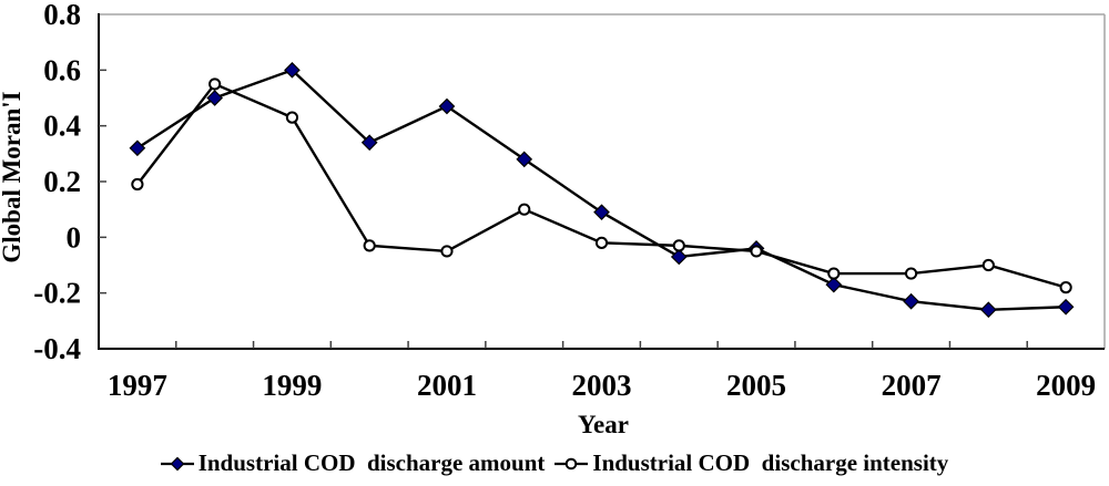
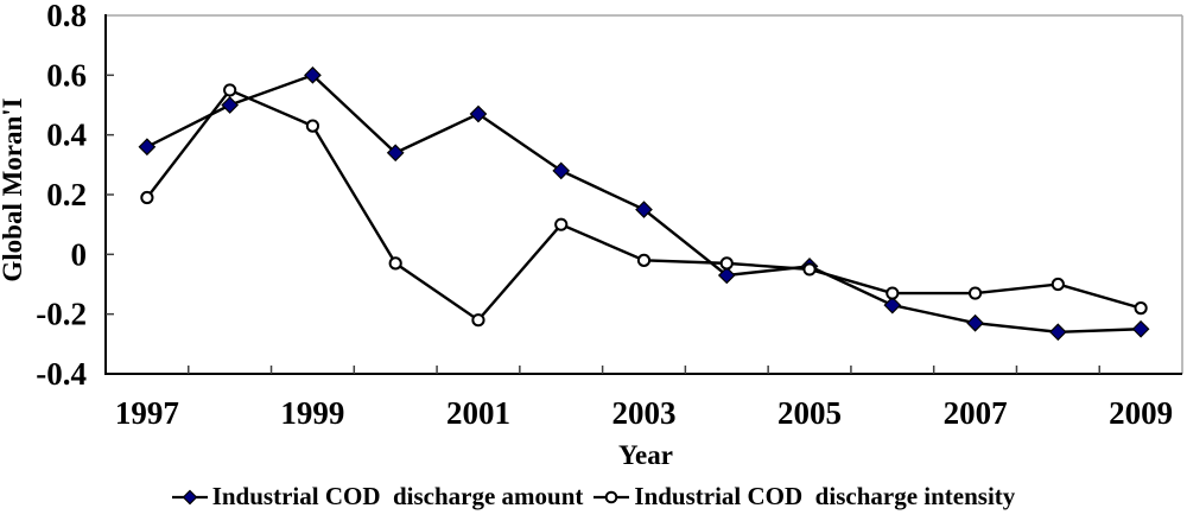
Industrial COD discharge amount/1997: 0.32 -> 0.36
Industrial COD discharge intensity/2001: -0.05 -> -0.22
Industrial COD discharge amount/2003: 0.09 -> 0.15
